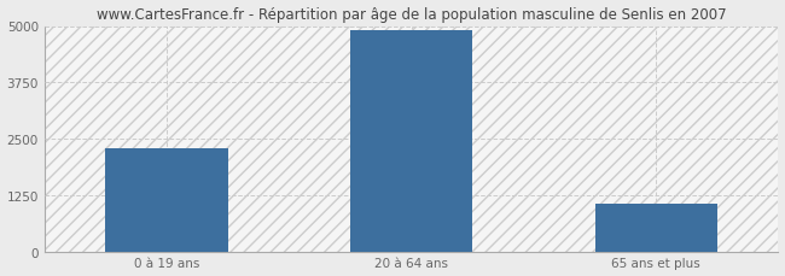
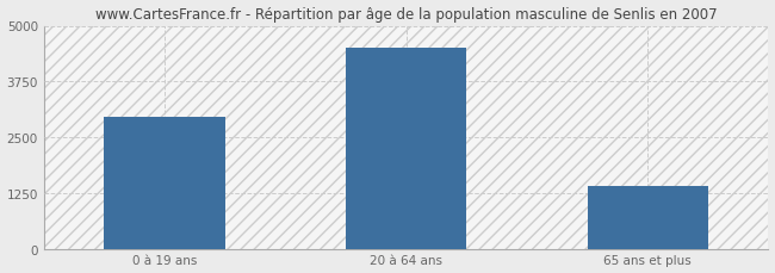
0 à 19 ans: 2300 -> 2950
20 à 64 ans: 4900 -> 4500
65 ans et plus: 1050 -> 1400
